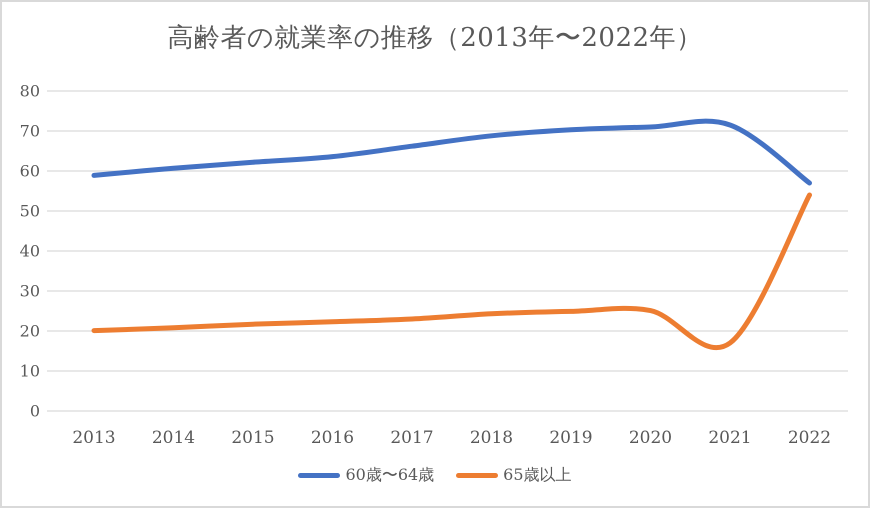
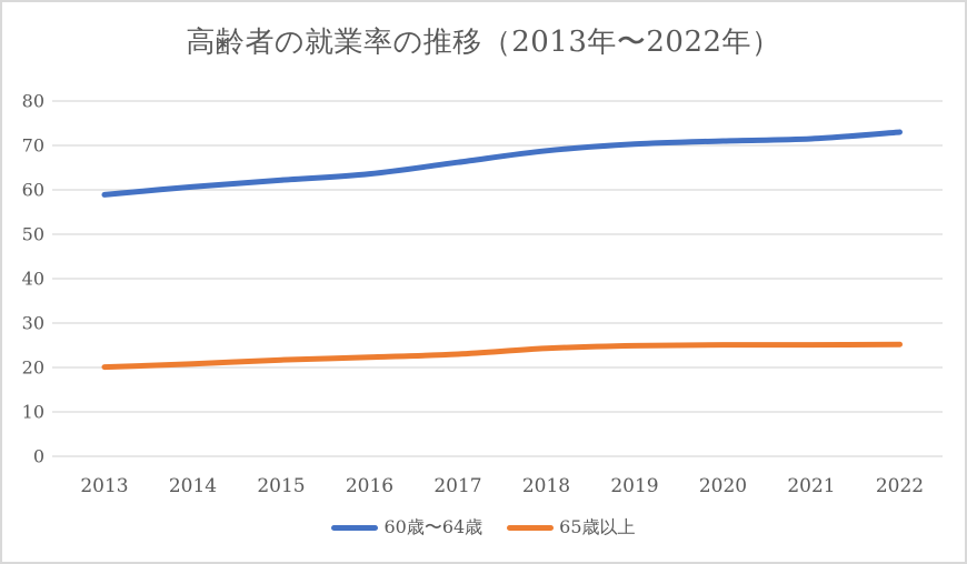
65歳以上/2021: 17 -> 25
60歳〜64歳/2022: 57 -> 73
65歳以上/2022: 54 -> 25
